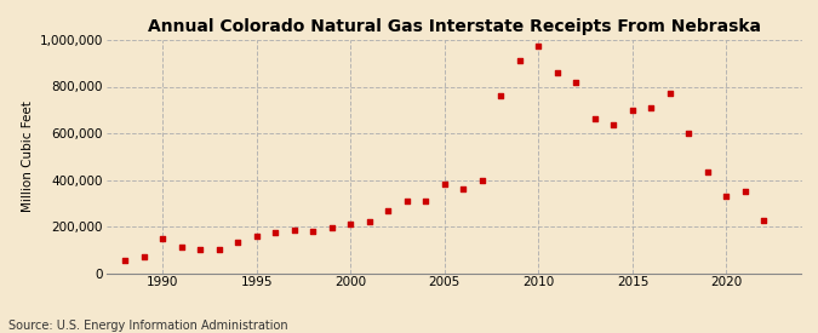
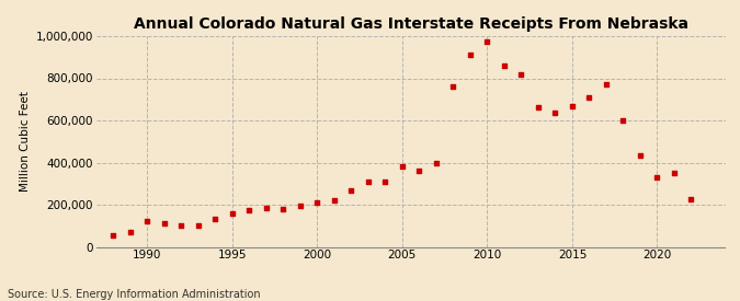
1990: 150,000 -> 120,000
2015: 700,000 -> 660,000
